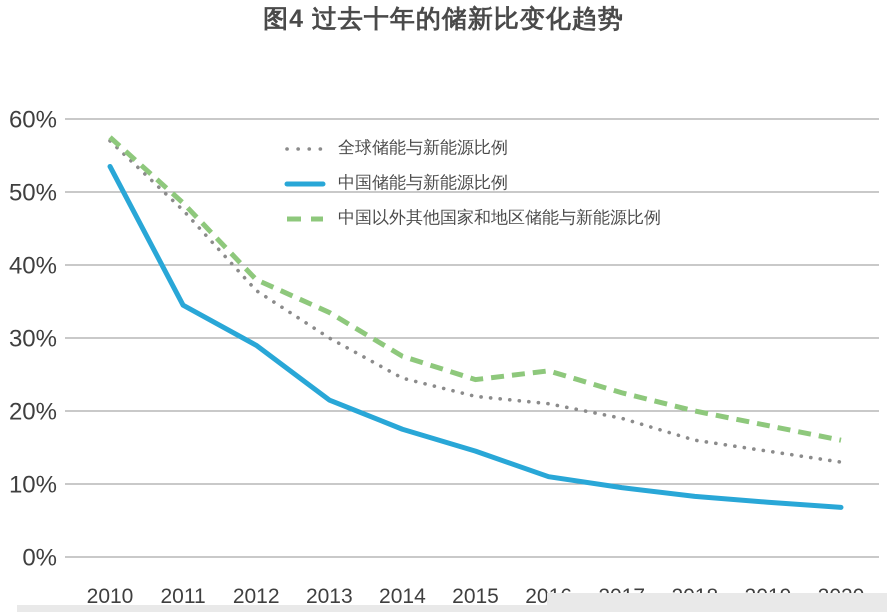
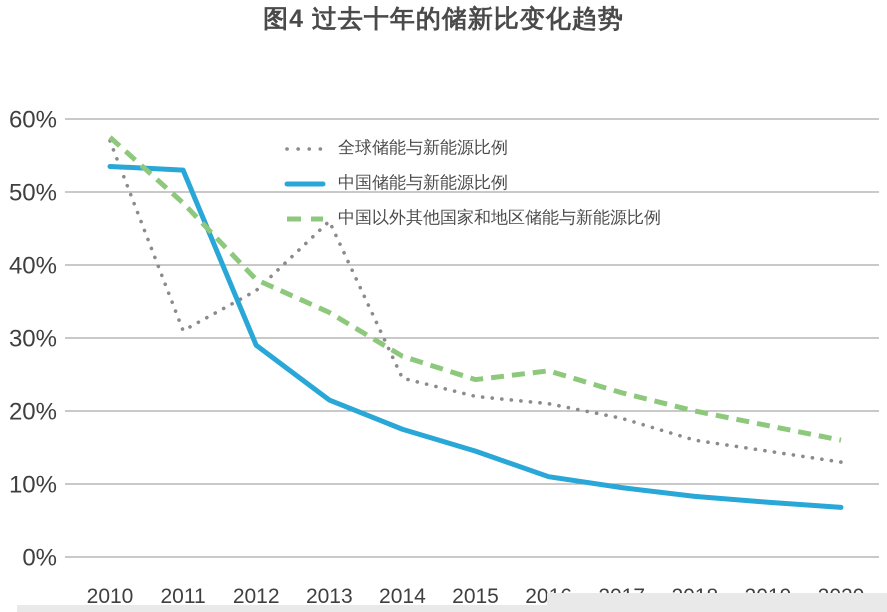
全球储能与新能源比例/2011: 48% -> 31%
中国储能与新能源比例/2011: 34% -> 53%
全球储能与新能源比例/2013: 30% -> 46%
